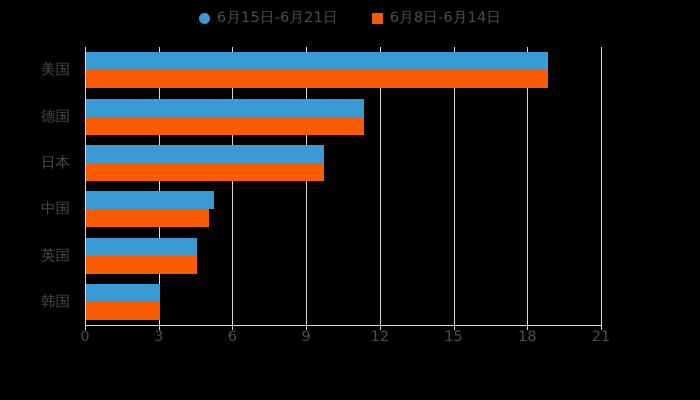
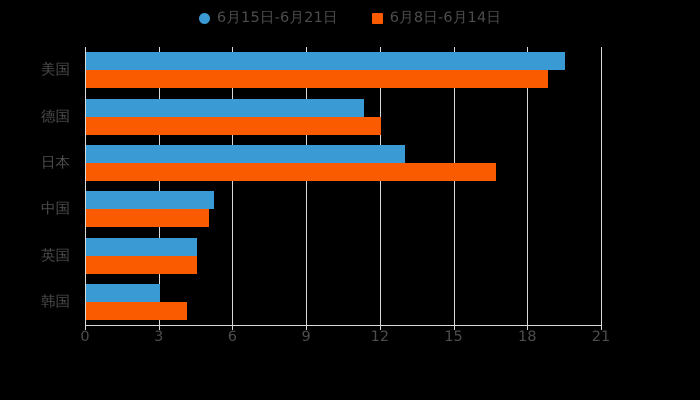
6月15日-6月21日/美国: 18.8 -> 19.5
6月8日-6月14日/德国: 11.3 -> 12.0
6月15日-6月21日/日本: 9.7 -> 13.0
6月8日-6月14日/日本: 9.7 -> 16.7
6月8日-6月14日/韩国: 3.0 -> 4.1
